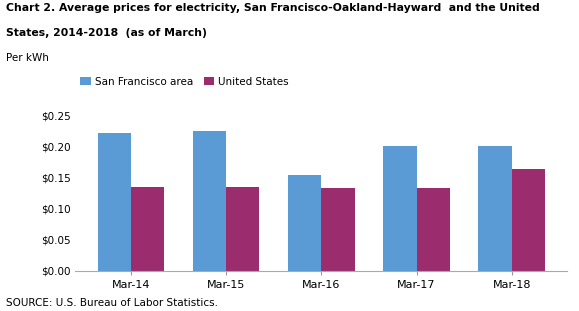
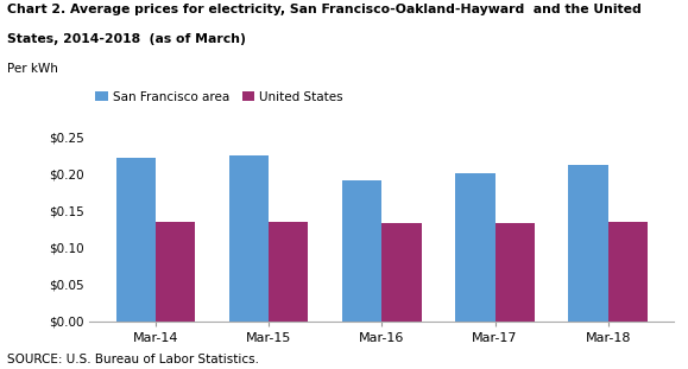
San Francisco area/Mar-16: $0.154 -> $0.191
San Francisco area/Mar-18: $0.200 -> $0.212
United States/Mar-18: $0.164 -> $0.135
